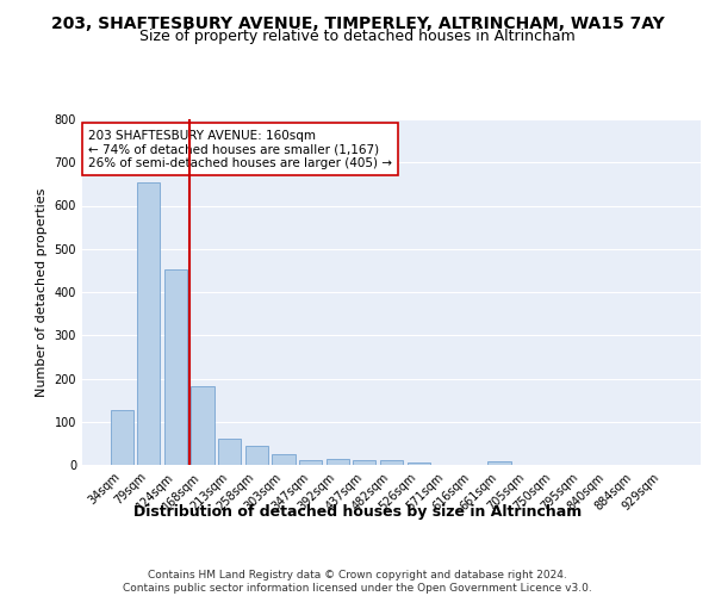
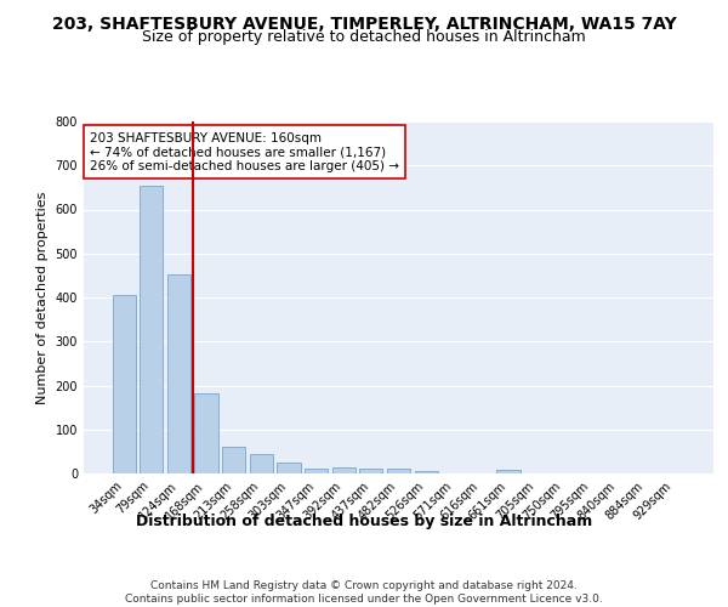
34sqm: 128 -> 405
